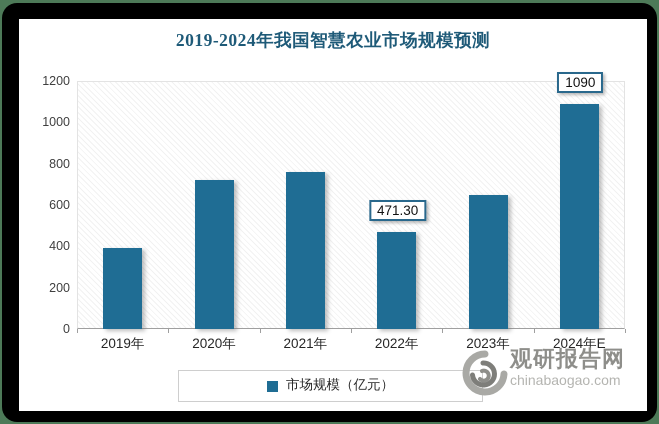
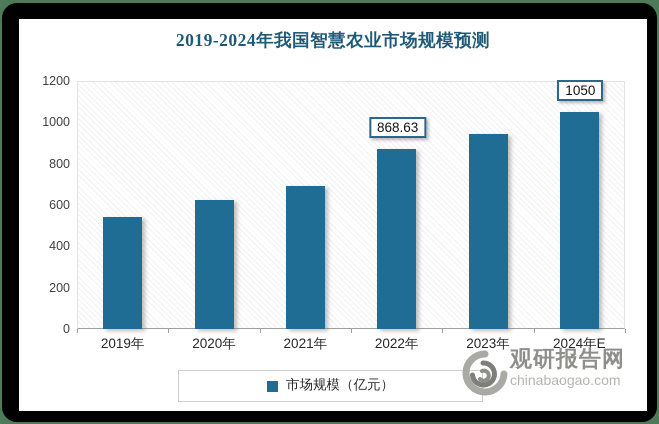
2019年: 390 -> 540
2020年: 720 -> 620
2021年: 760 -> 690
2022年: 471.30 -> 868.63
2023年: 650 -> 940
2024年E: 1090 -> 1050
